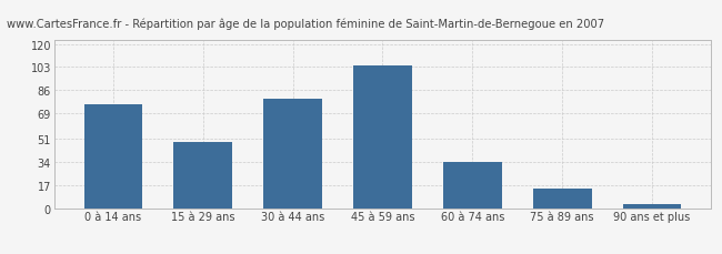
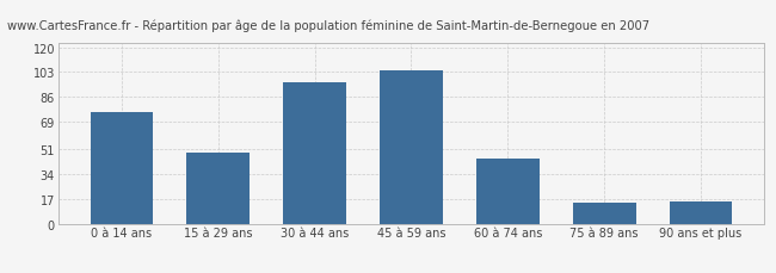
30 à 44 ans: 80 -> 96
60 à 74 ans: 34 -> 44
90 ans et plus: 3 -> 15
